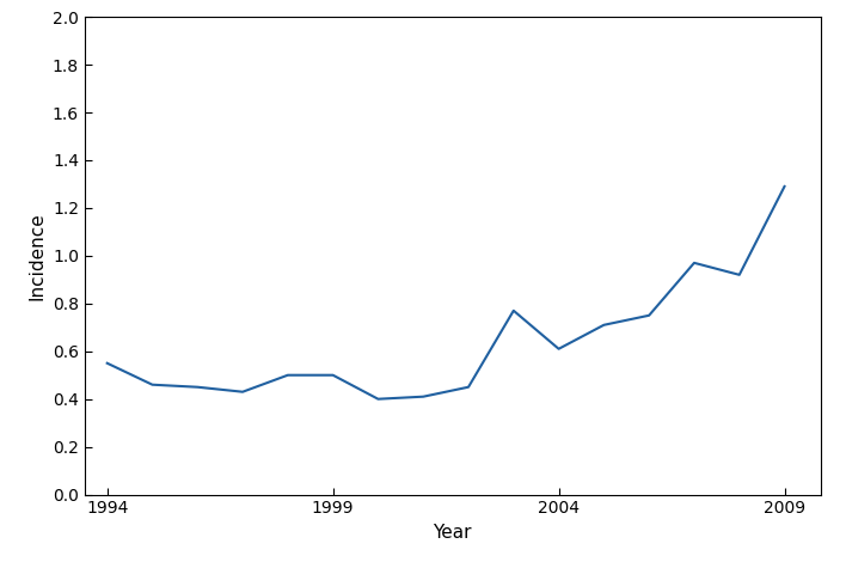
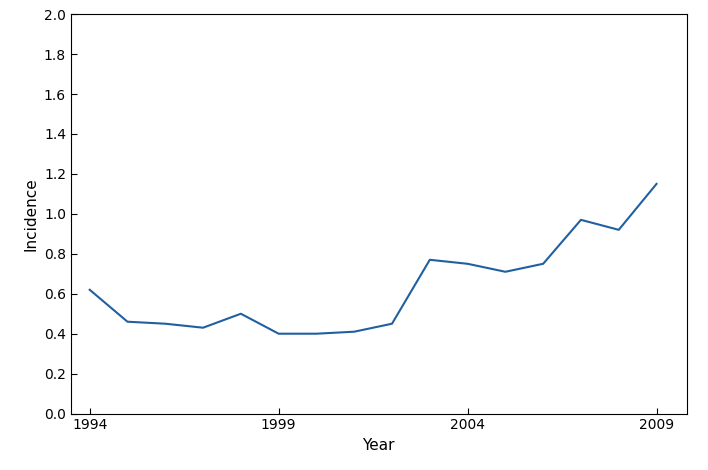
1994: 0.55 -> 0.62
1999: 0.50 -> 0.40
2004: 0.61 -> 0.75
2009: 1.29 -> 1.15
